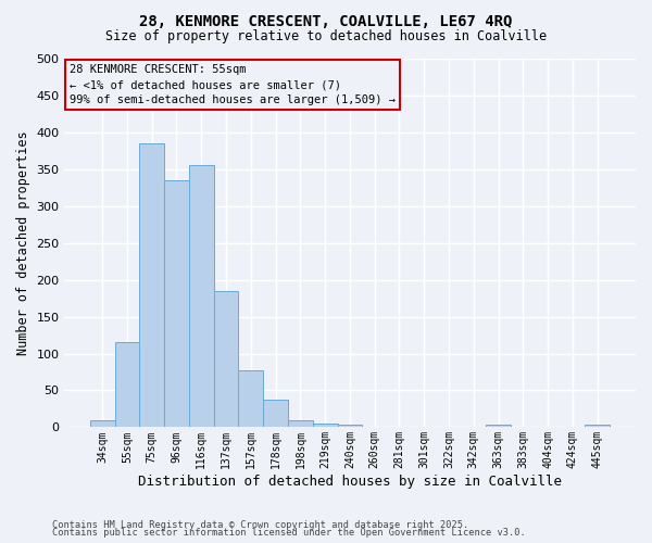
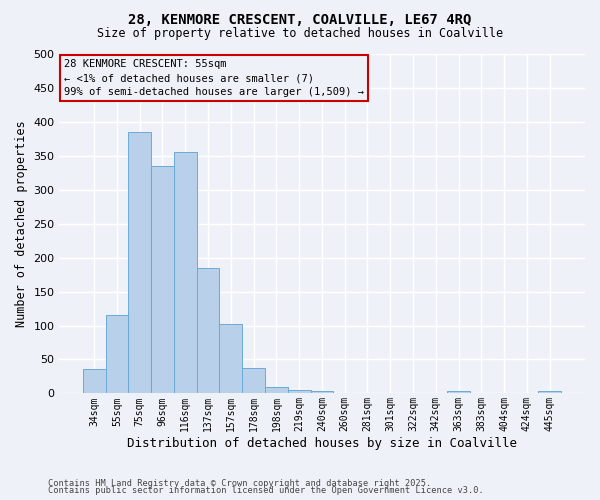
34sqm: 10 -> 36
157sqm: 77 -> 102
